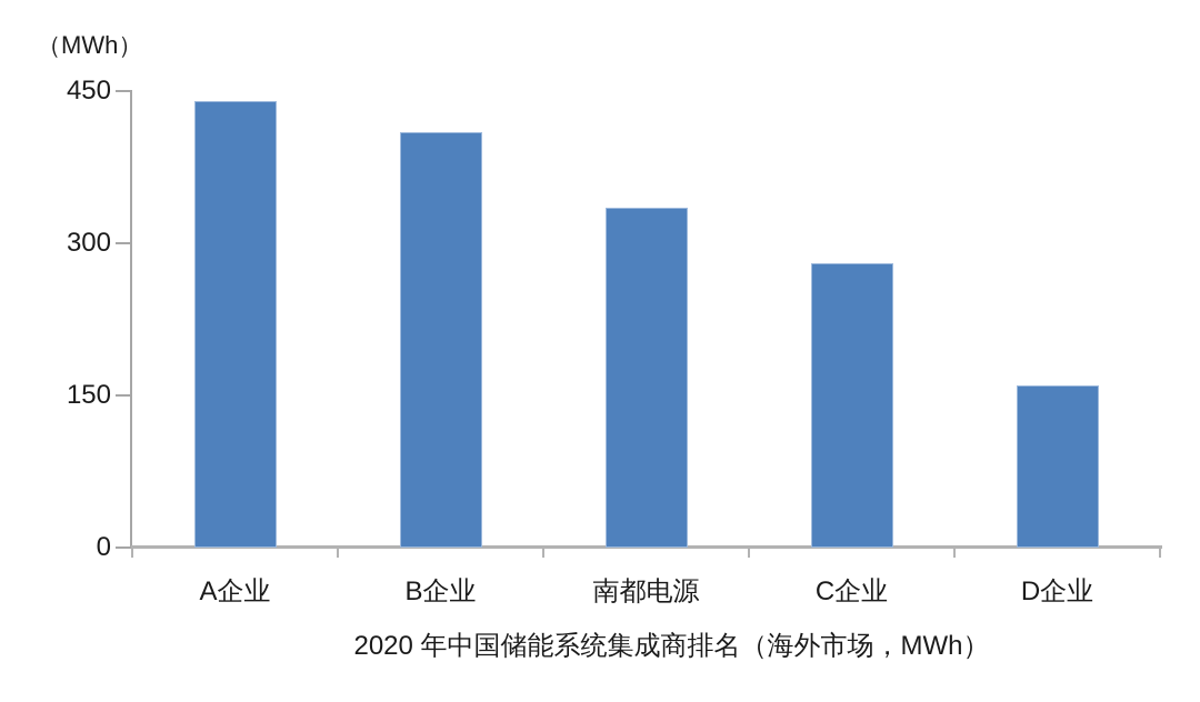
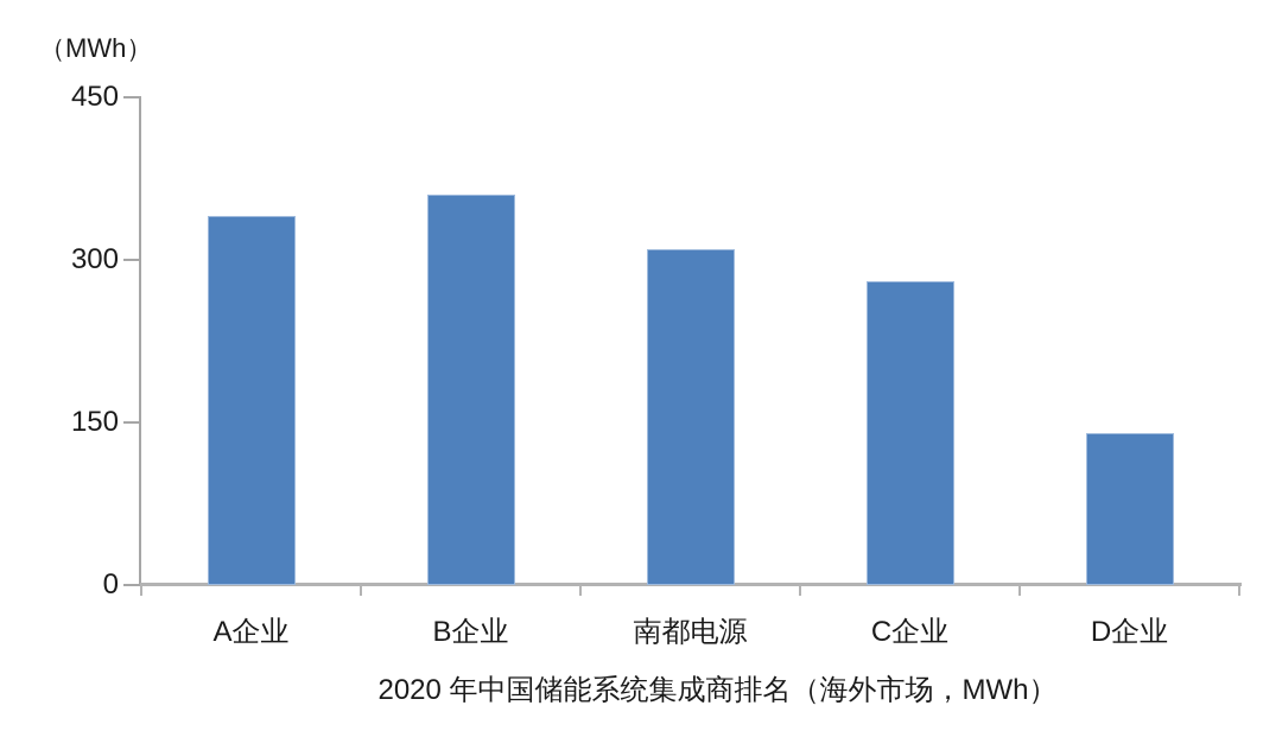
A企业: 440 -> 340
B企业: 410 -> 360
南都电源: 340 -> 310
D企业: 160 -> 140
